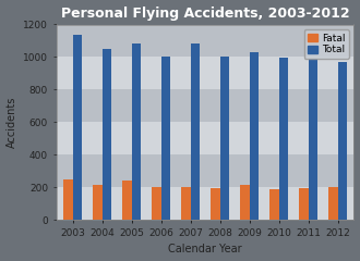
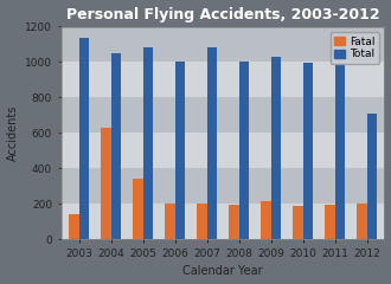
Fatal/2003: 250 -> 140
Fatal/2004: 210 -> 630
Fatal/2005: 240 -> 340
Total/2012: 970 -> 710
